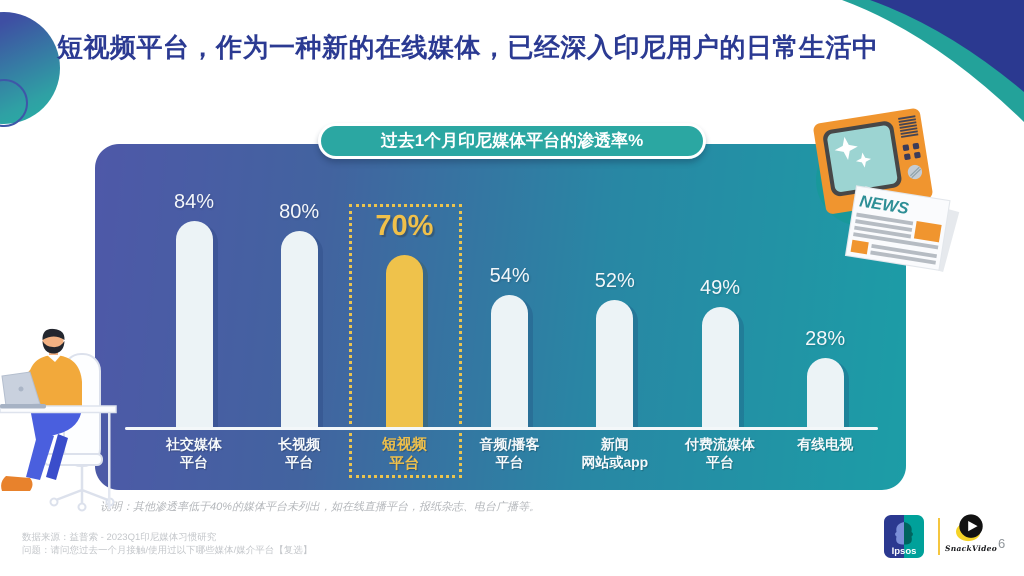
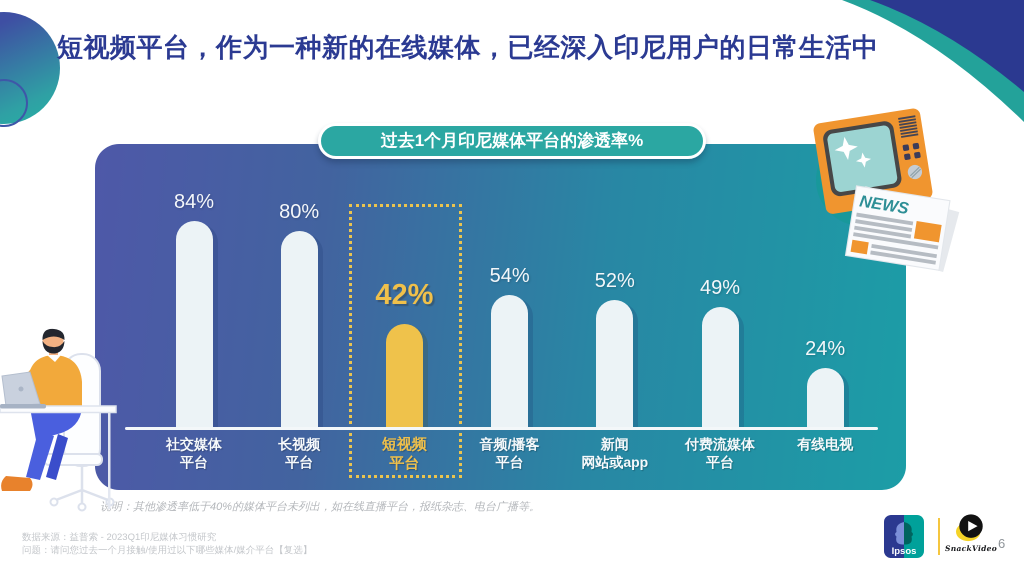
短视频平台: 70% -> 42%
有线电视: 28% -> 24%
